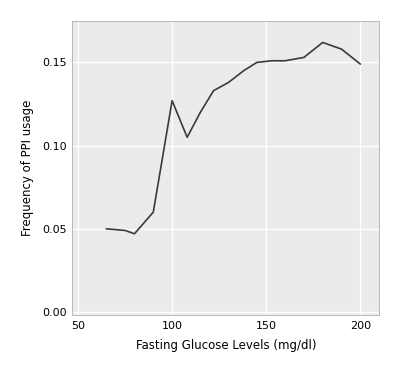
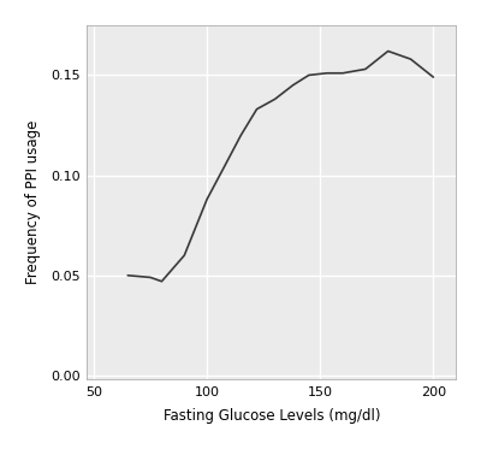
100: 0.127 -> 0.088
